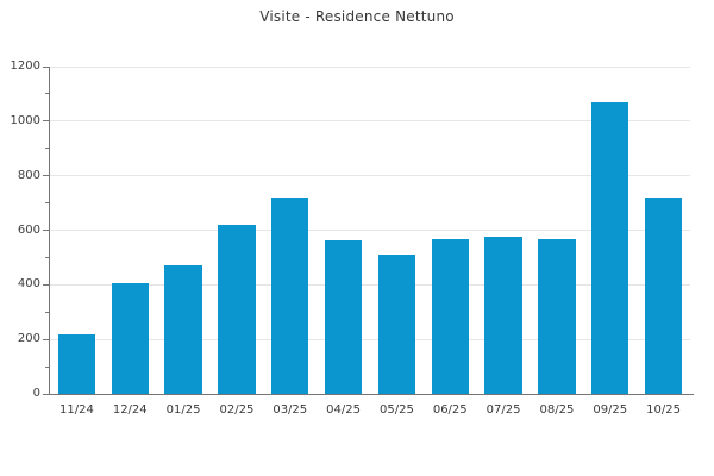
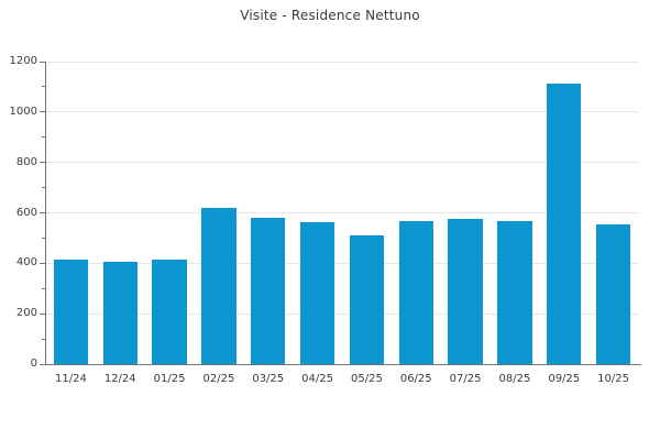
11/24: 220 -> 420
01/25: 470 -> 420
03/25: 720 -> 580
09/25: 1070 -> 1110
10/25: 720 -> 550
